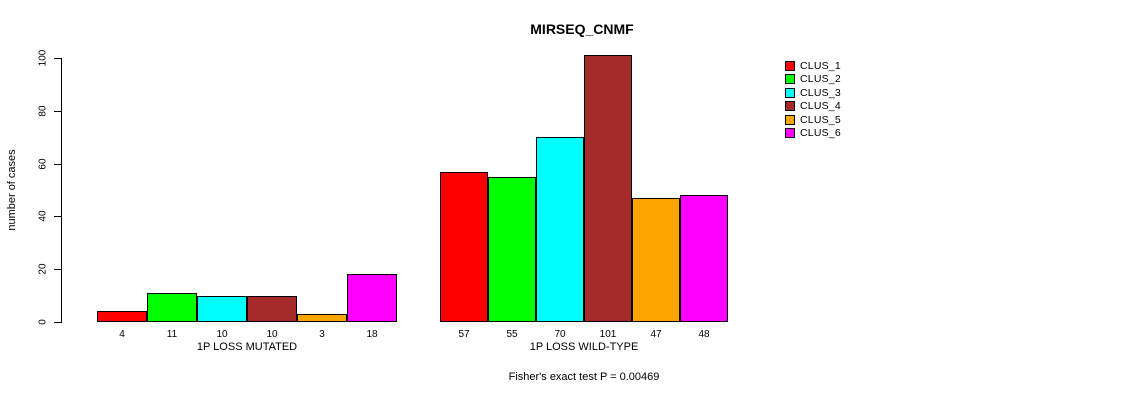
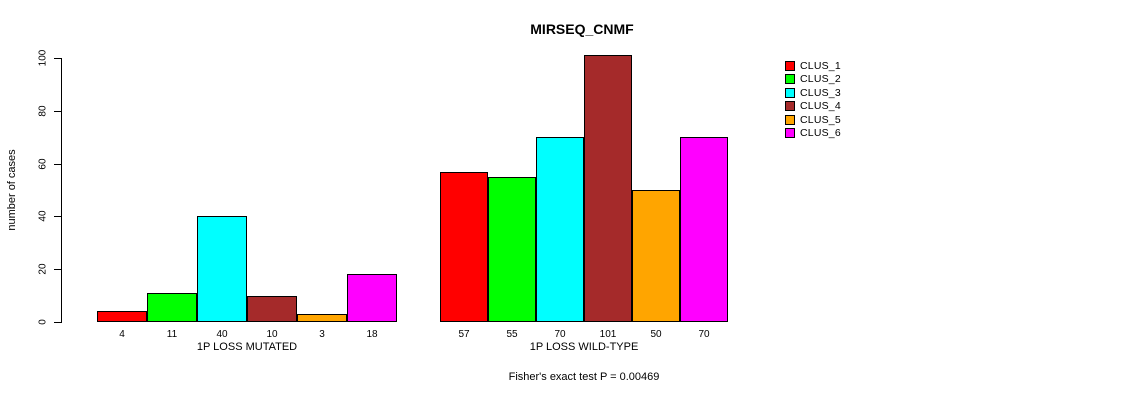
CLUS_3/1P LOSS MUTATED: 10 -> 40
CLUS_5/1P LOSS WILD-TYPE: 47 -> 50
CLUS_6/1P LOSS WILD-TYPE: 48 -> 70
